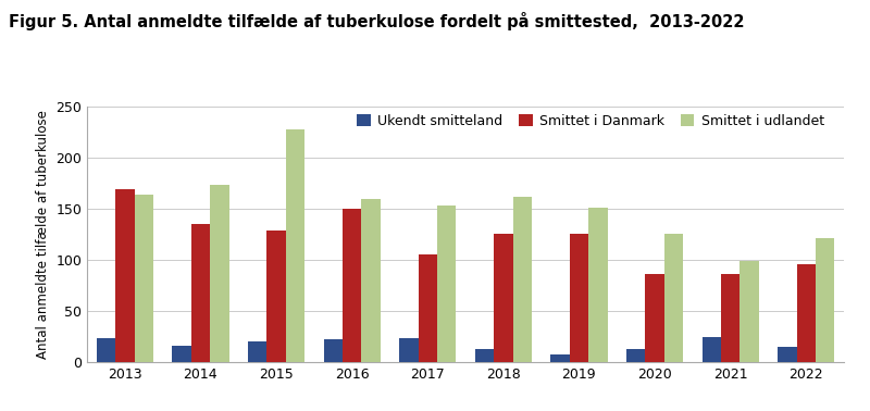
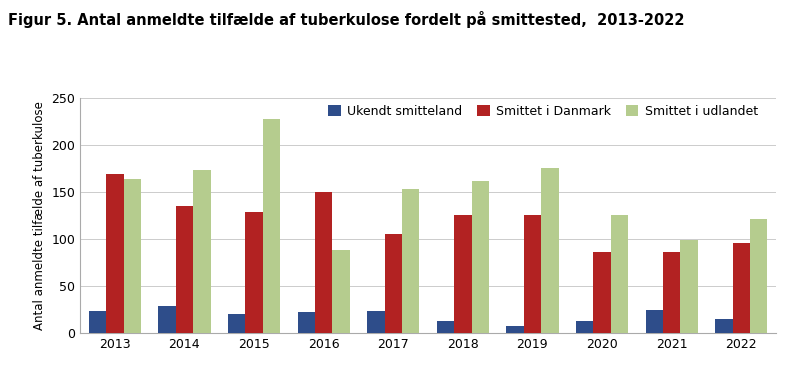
Ukendt smitteland/2014: 16 -> 28
Smittet i udlandet/2016: 160 -> 88
Smittet i udlandet/2019: 151 -> 176
